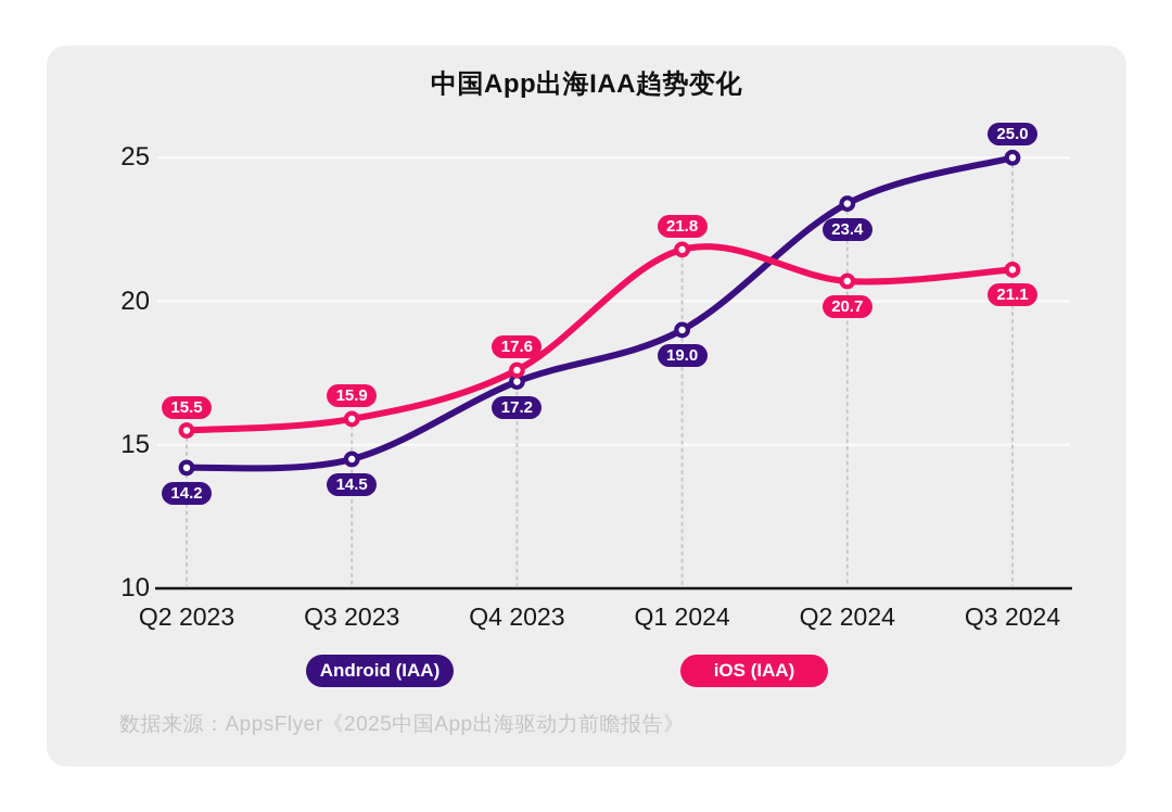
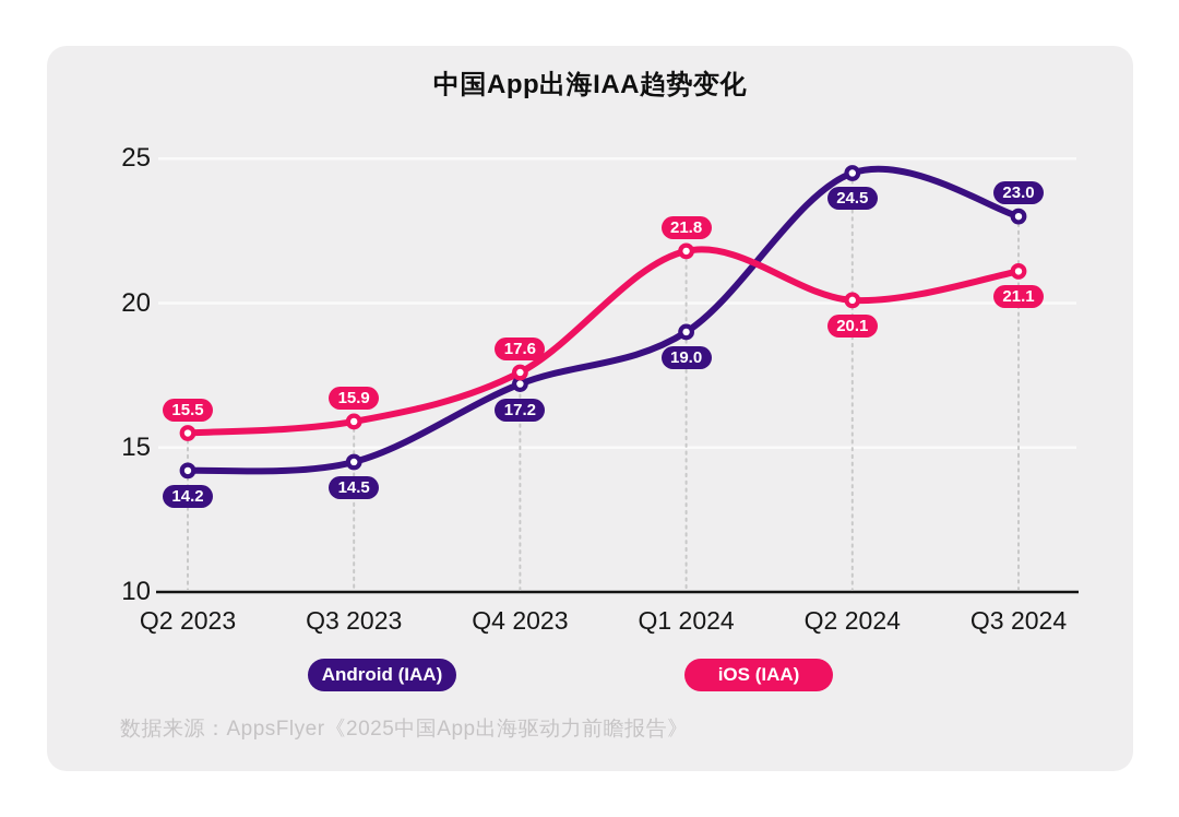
Android (IAA)/Q2 2024: 23.4 -> 24.5
iOS (IAA)/Q2 2024: 20.7 -> 20.1
Android (IAA)/Q3 2024: 25.0 -> 23.0
